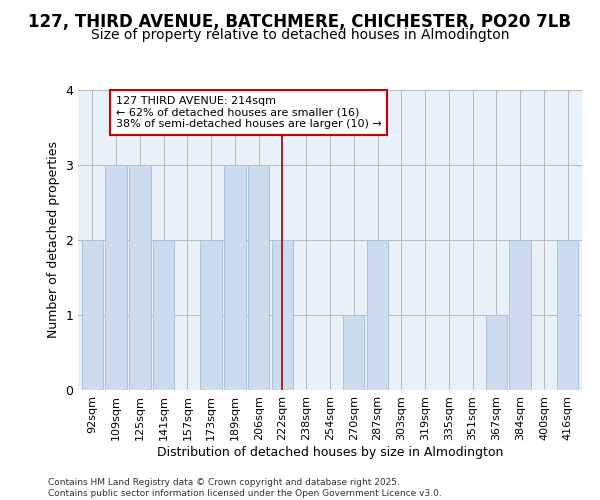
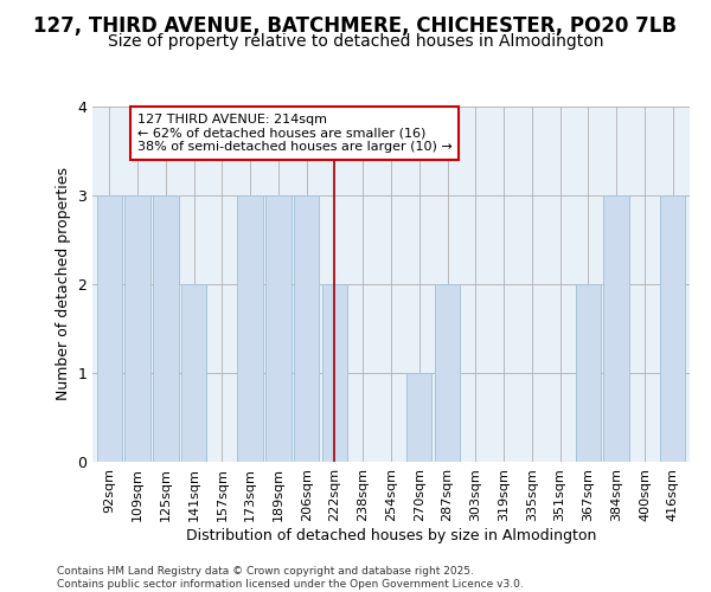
92sqm: 2 -> 3
173sqm: 2 -> 3
367sqm: 1 -> 2
384sqm: 2 -> 3
416sqm: 2 -> 3
